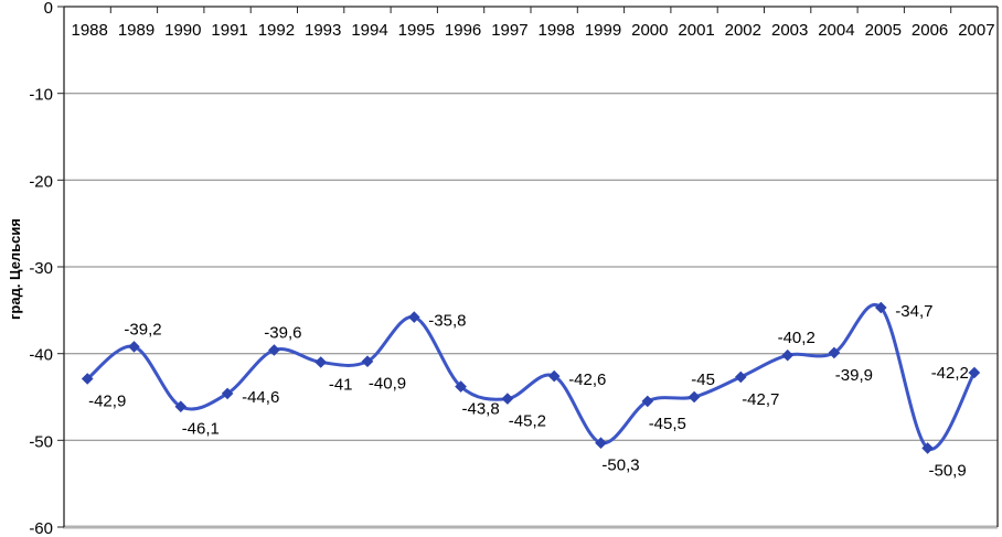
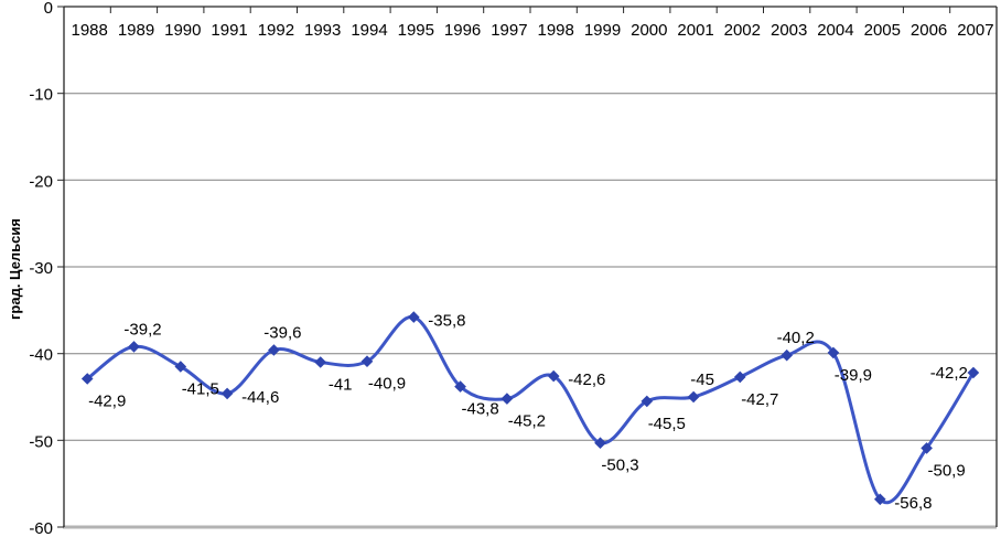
1990: -46,1 -> -41,5
2005: -34,7 -> -56,8
